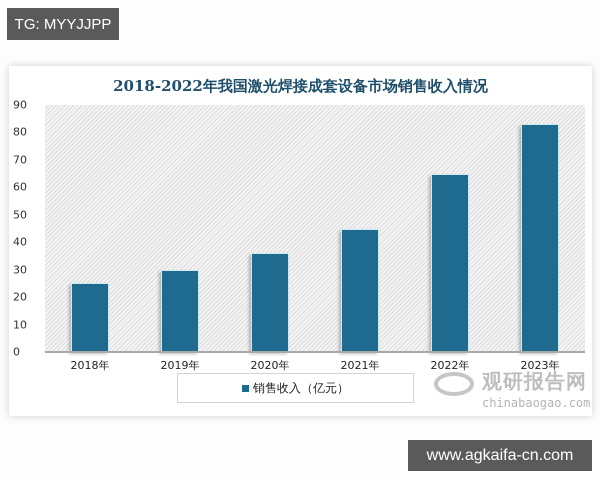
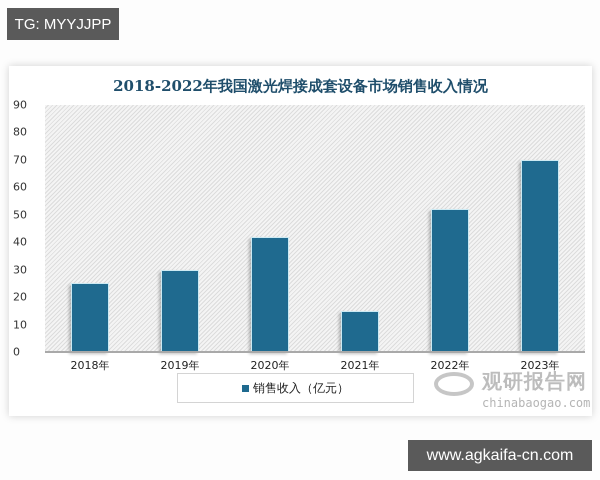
2020年: 36 -> 42
2021年: 45 -> 15
2022年: 65 -> 52
2023年: 83 -> 70
